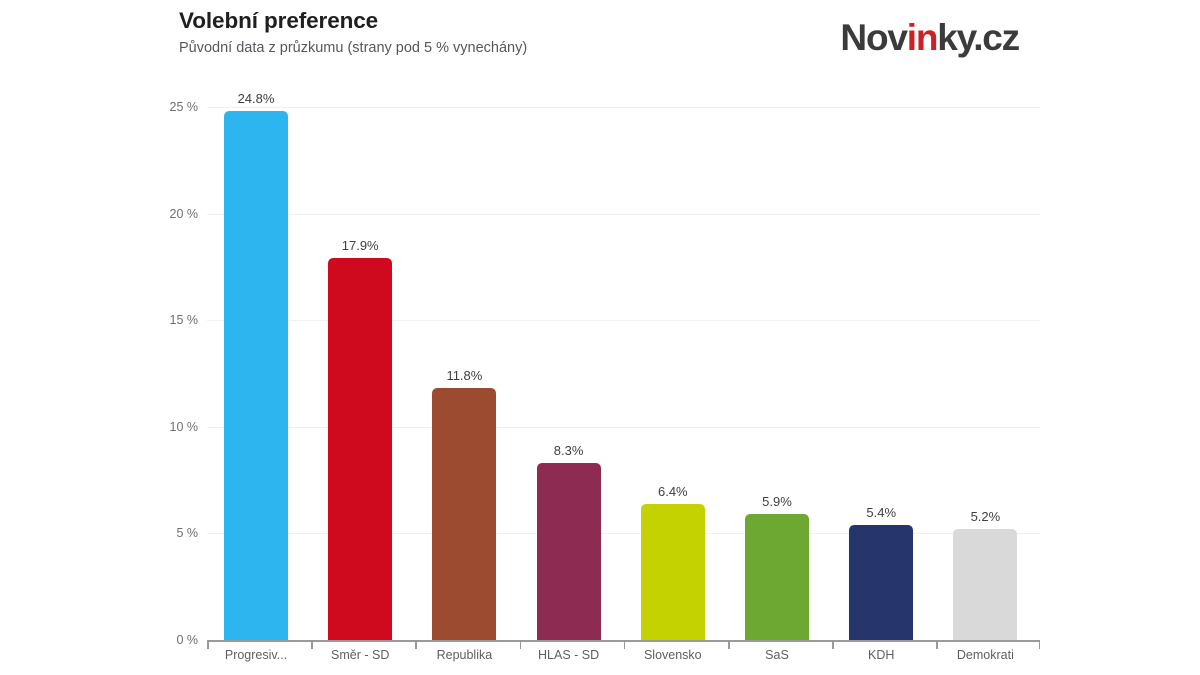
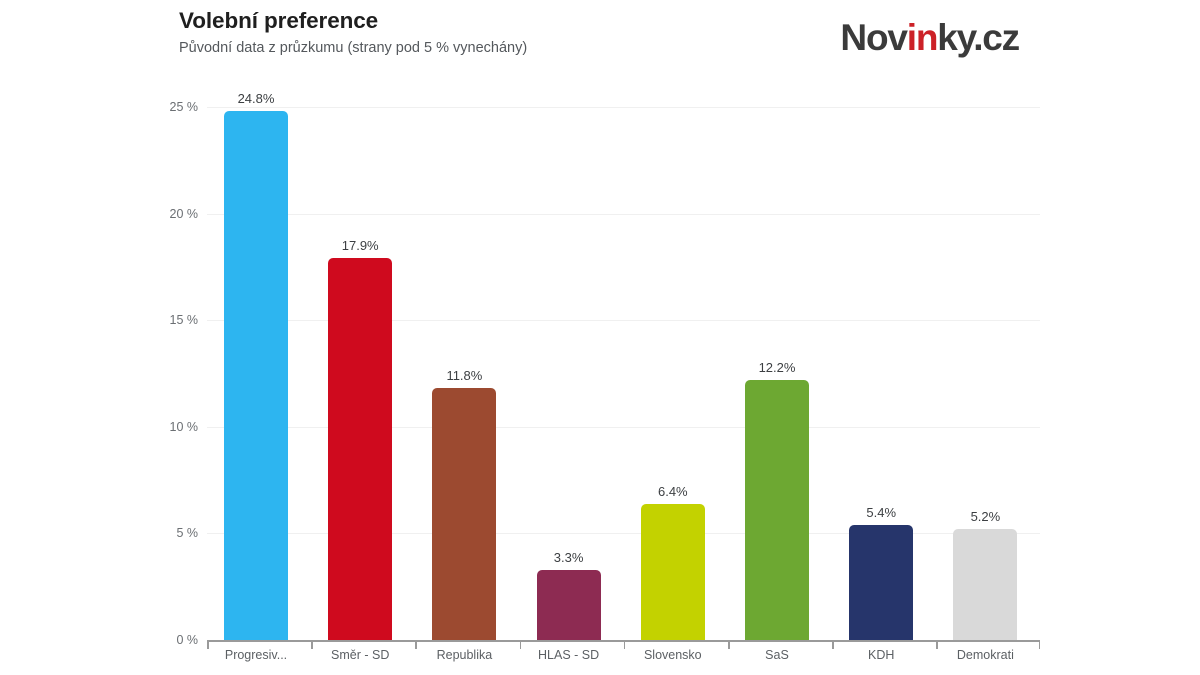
HLAS - SD: 8.3% -> 3.3%
SaS: 5.9% -> 12.2%
